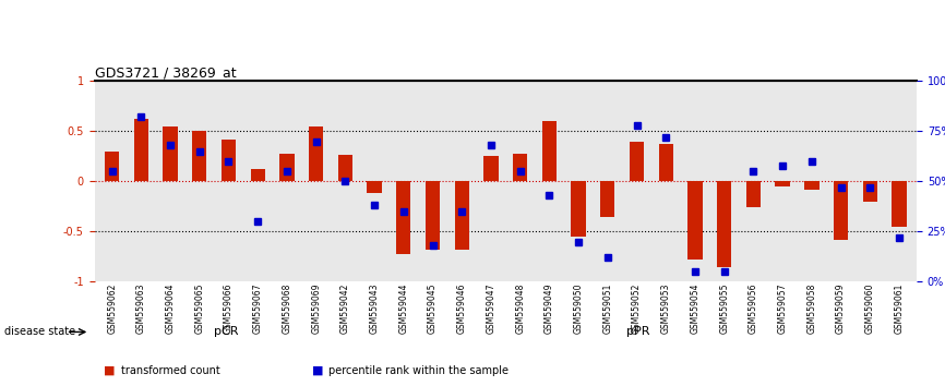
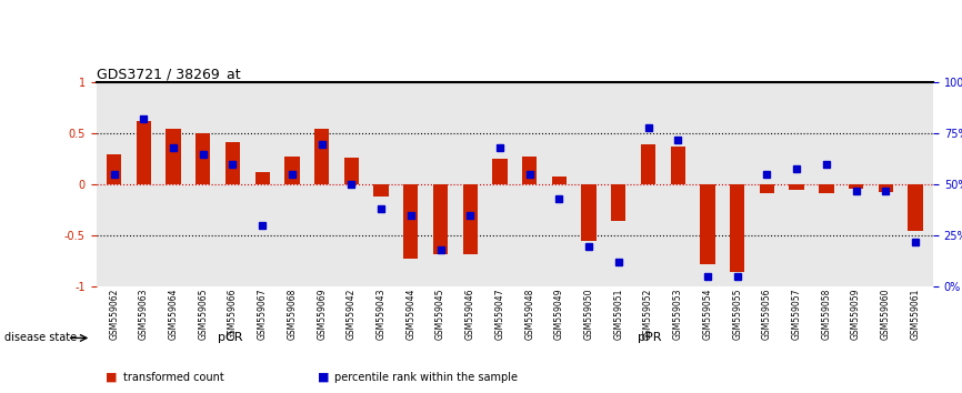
GSM559049: 0.60 -> 0.08
GSM559056: -0.26 -> -0.08
GSM559059: -0.58 -> -0.04
GSM559060: -0.20 -> -0.07
